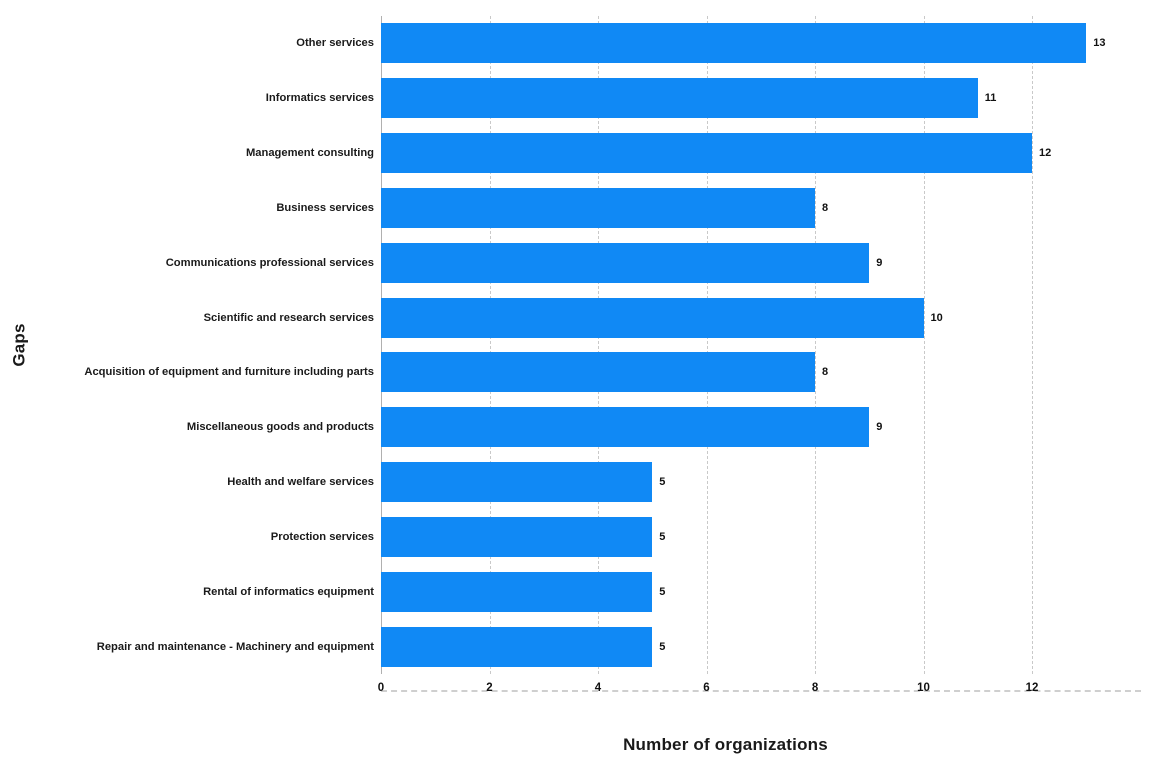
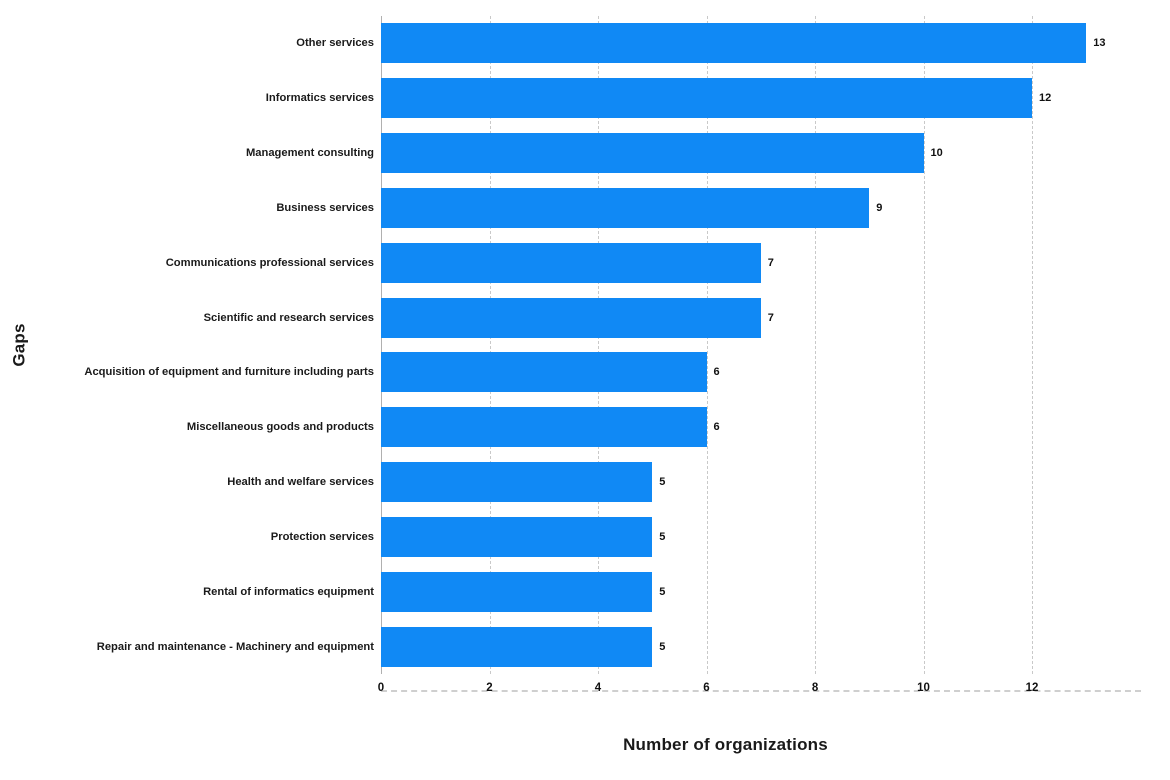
Informatics services: 11 -> 12
Management consulting: 12 -> 10
Business services: 8 -> 9
Communications professional services: 9 -> 7
Scientific and research services: 10 -> 7
Acquisition of equipment and furniture including parts: 8 -> 6
Miscellaneous goods and products: 9 -> 6
